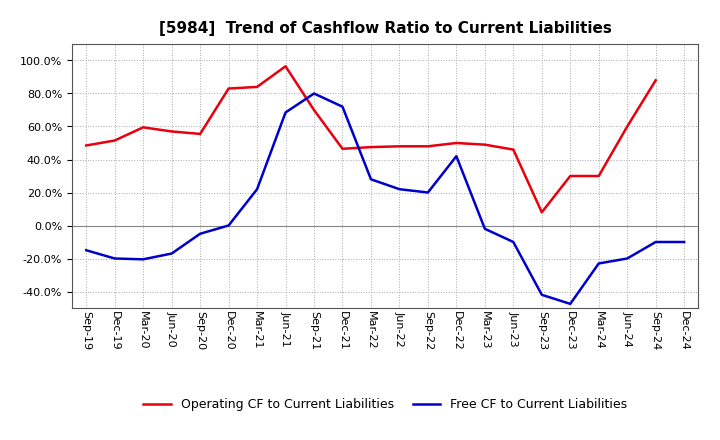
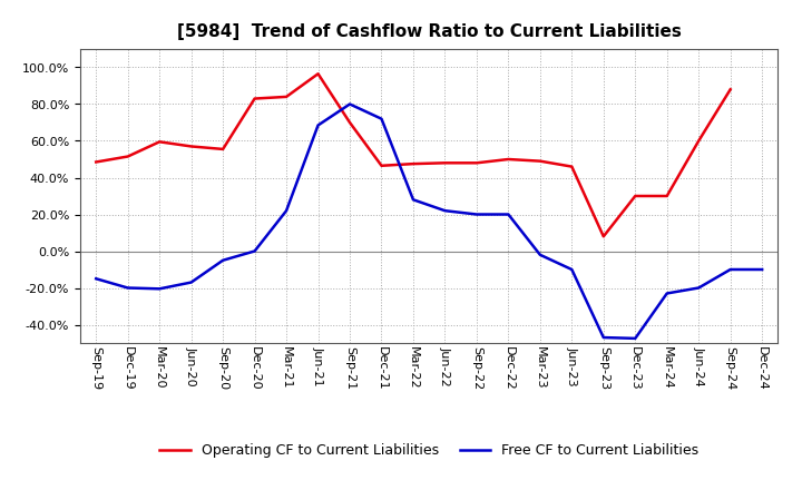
Free CF to Current Liabilities/Dec-22: 42% -> 20%
Free CF to Current Liabilities/Sep-23: -42% -> -47%
